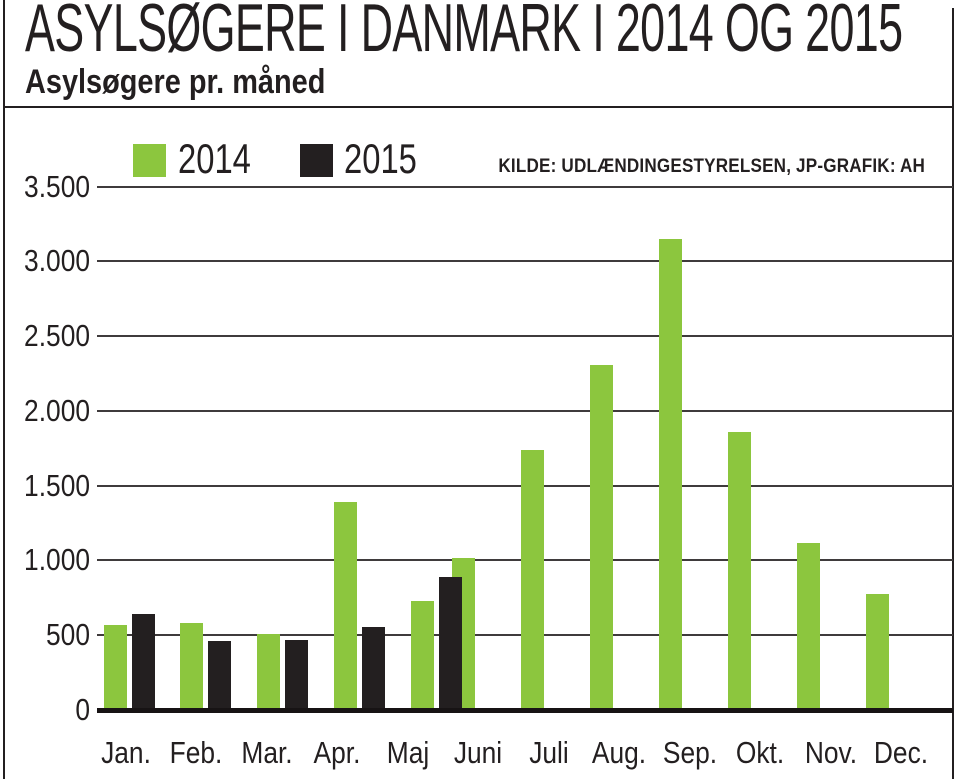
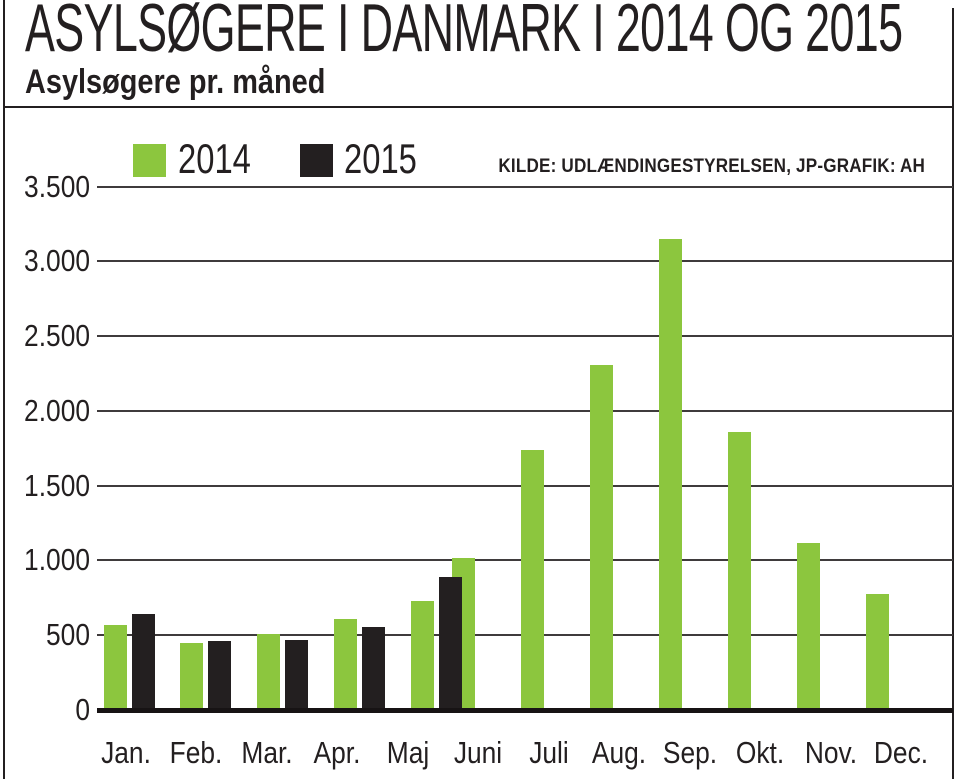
2014/Feb.: 580 -> 450
2014/Apr.: 1390 -> 610
